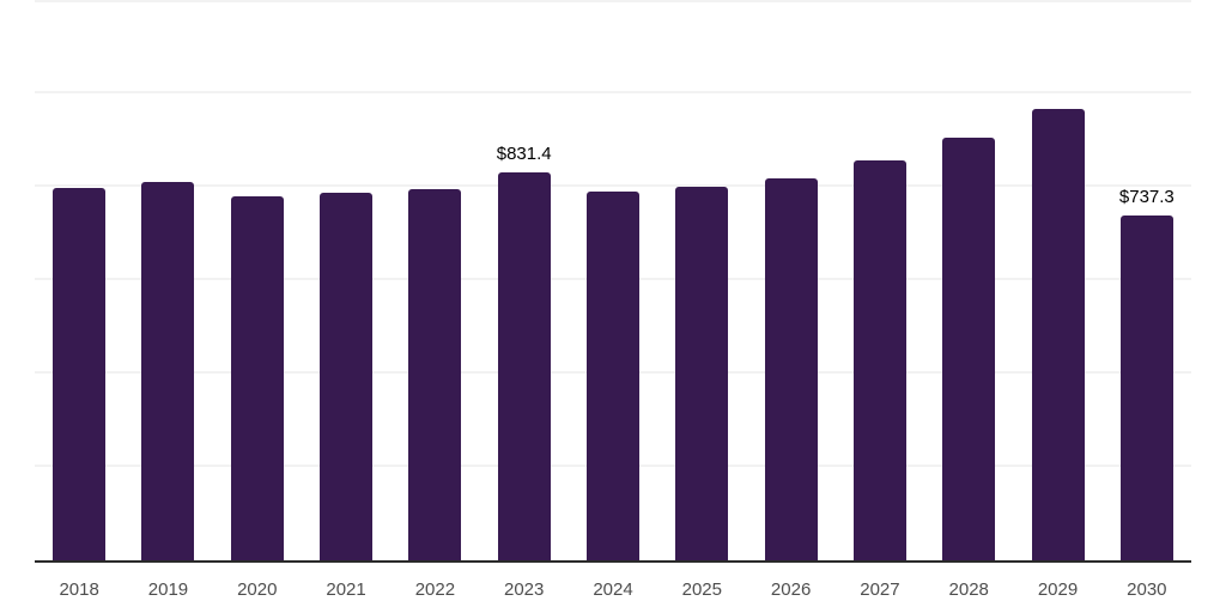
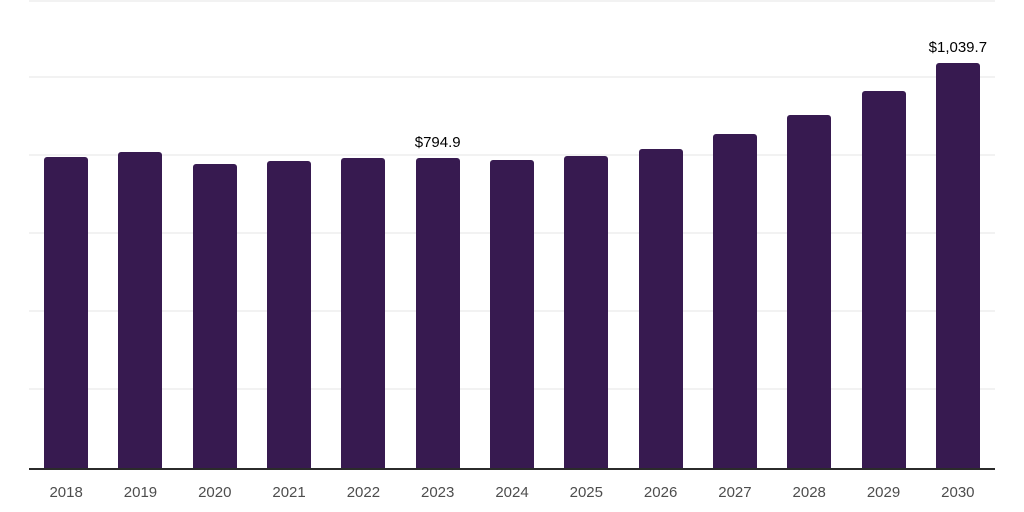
2023: $831.4 -> $794.9
2030: $737.3 -> $1,039.7
